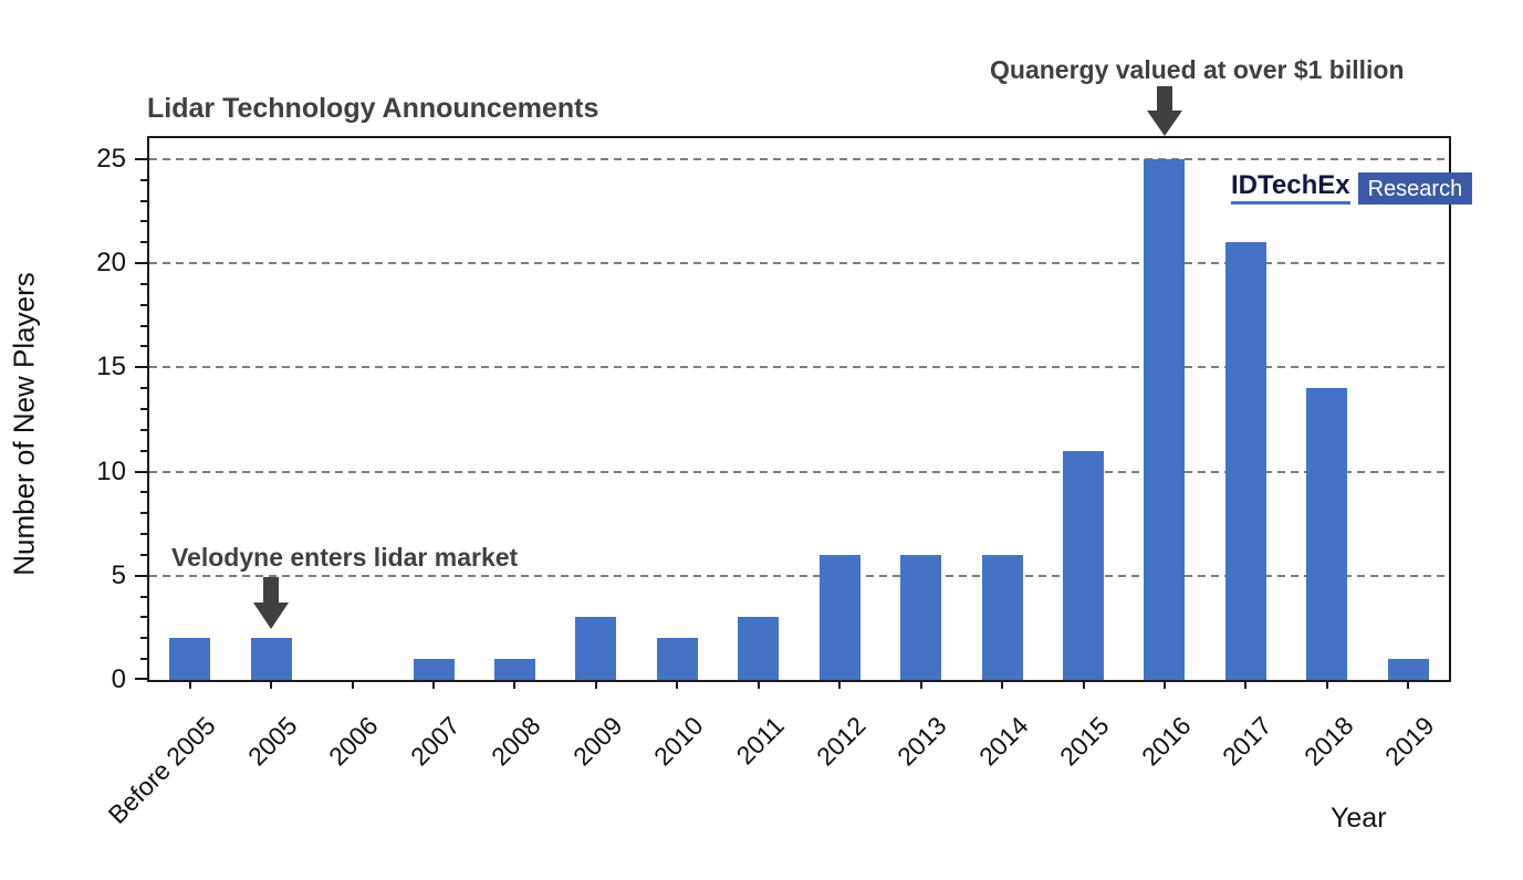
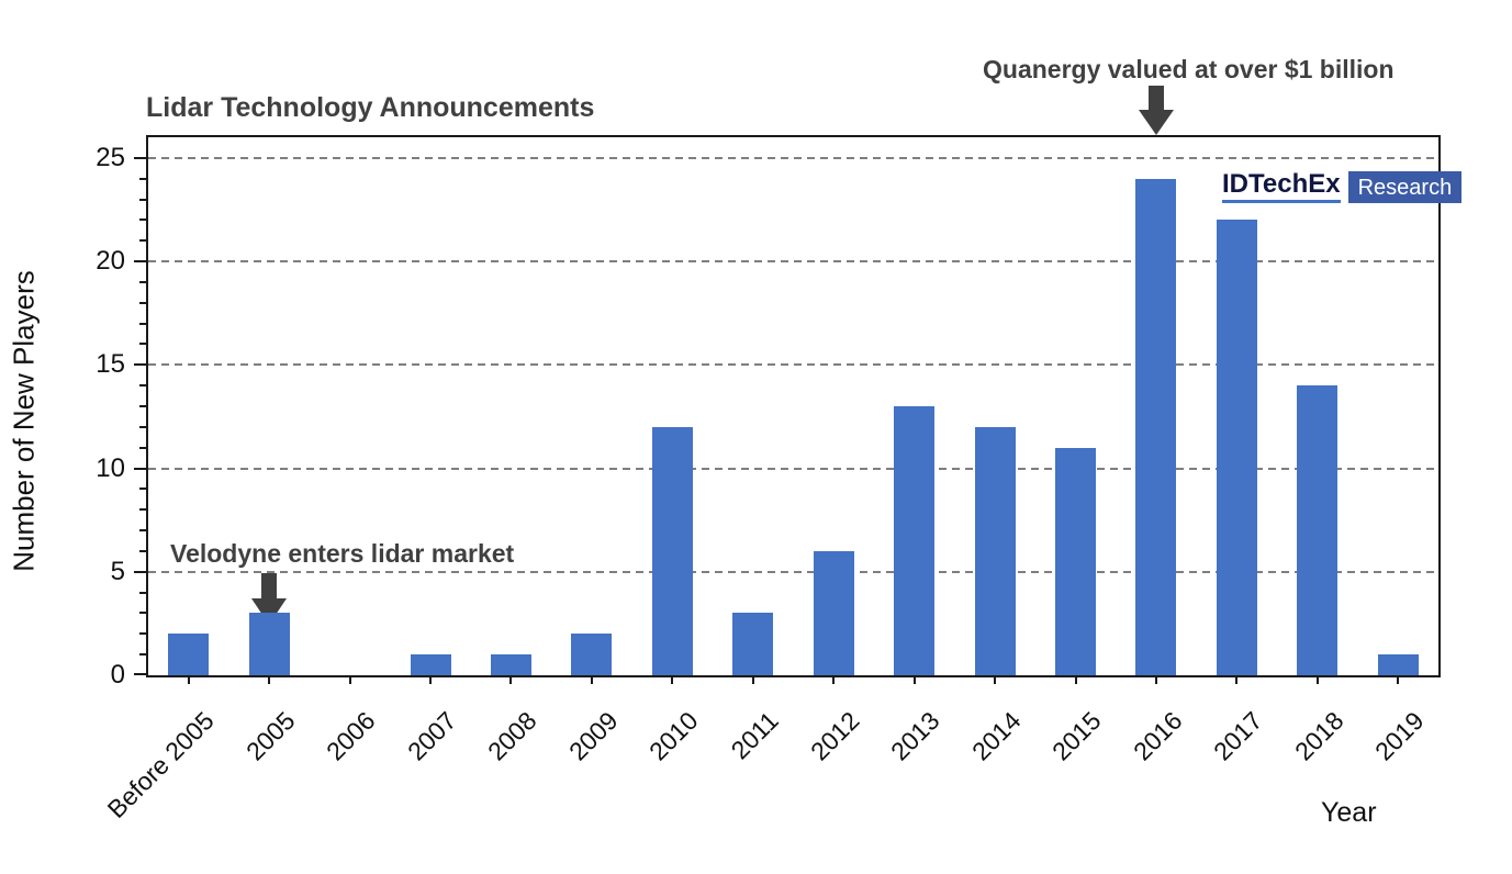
2005: 2 -> 3
2009: 3 -> 2
2010: 2 -> 12
2013: 6 -> 13
2014: 6 -> 12
2016: 25 -> 24
2017: 21 -> 22
